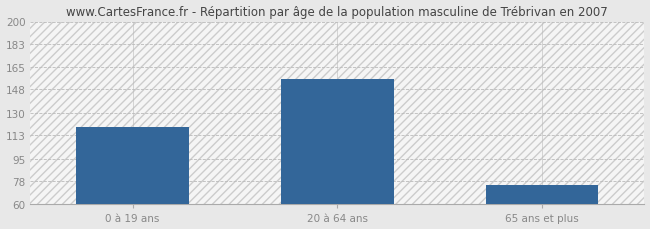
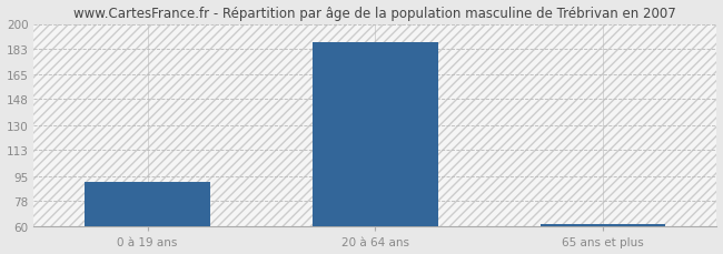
0 à 19 ans: 119 -> 91
20 à 64 ans: 156 -> 187
65 ans et plus: 75 -> 62
